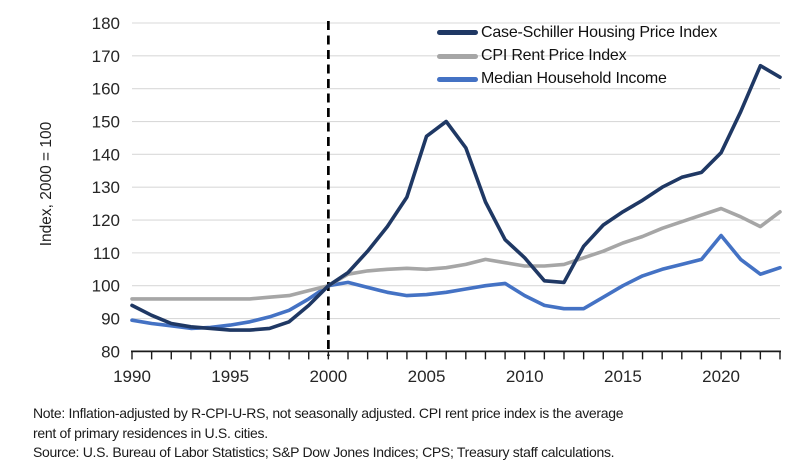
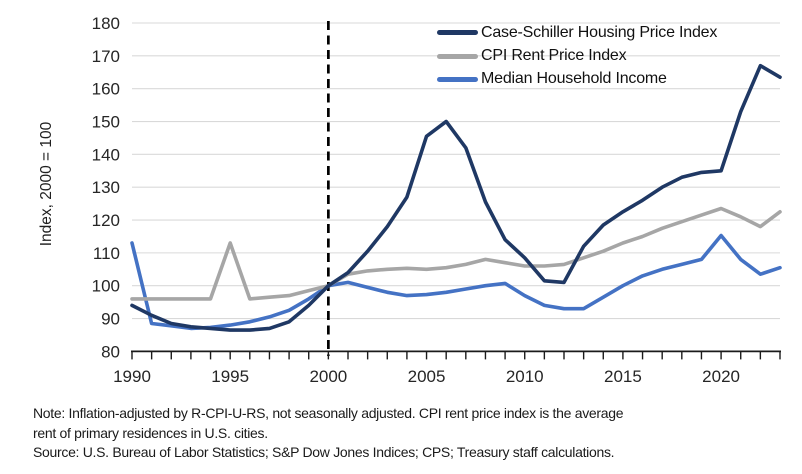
Median Household Income/1990: 90 -> 113
CPI Rent Price Index/1995: 96 -> 113
Case-Schiller Housing Price Index/2020: 140 -> 135
